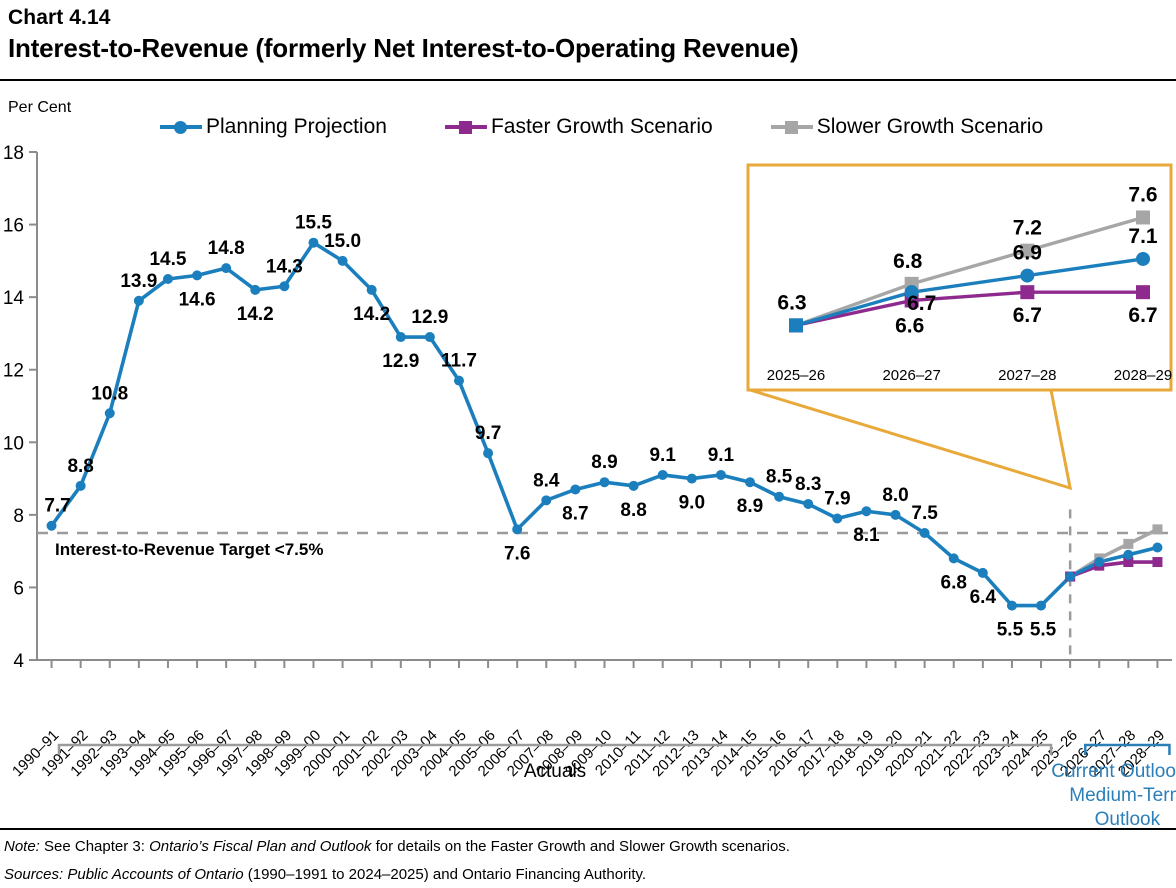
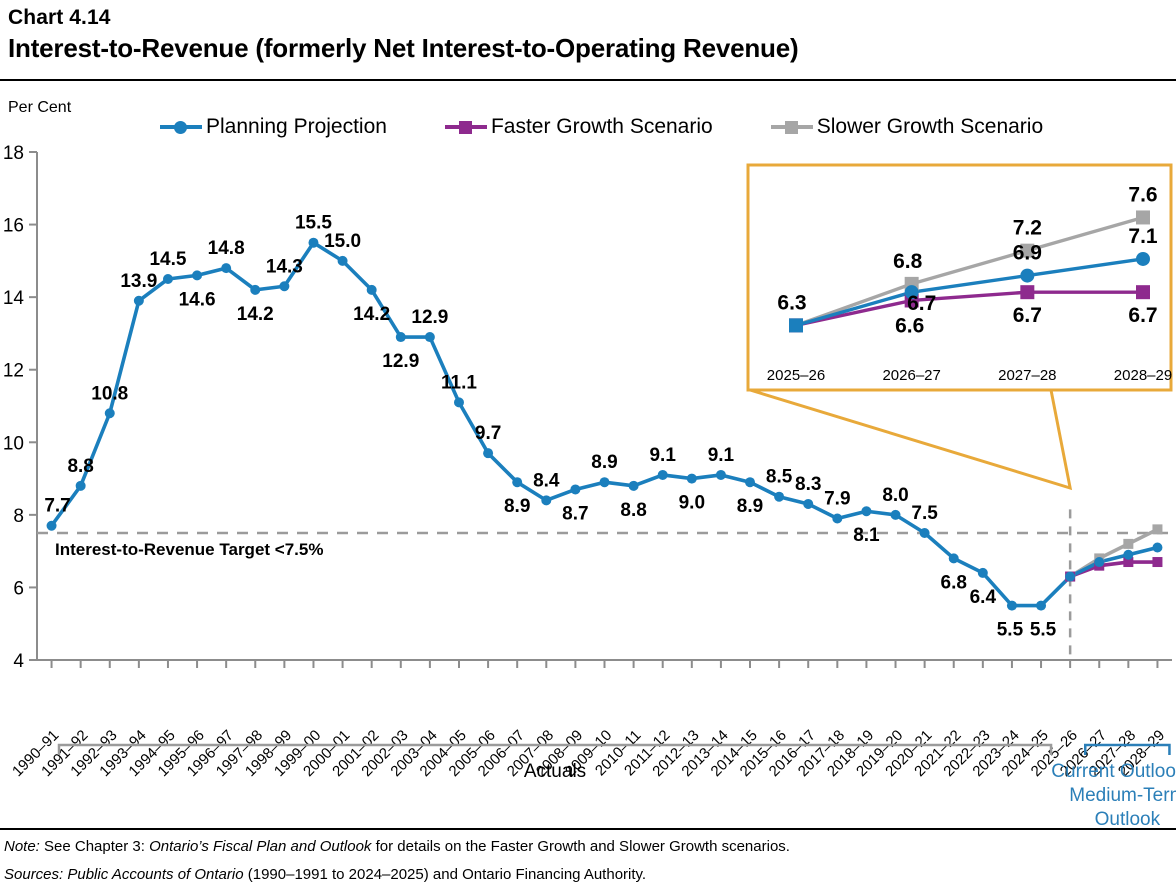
Planning Projection/2004–05: 11.7 -> 11.1
Planning Projection/2006–07: 7.6 -> 8.9
